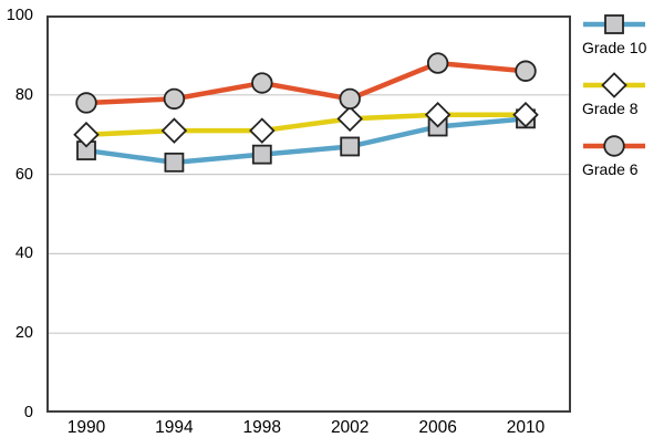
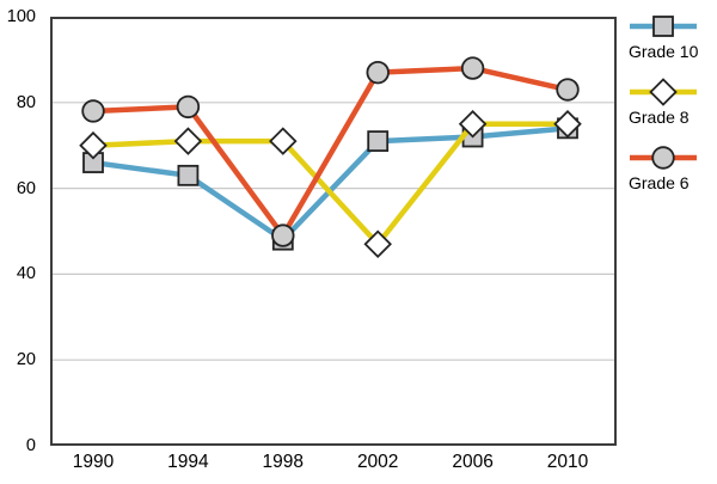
Grade 10/1998: 65 -> 48
Grade 6/1998: 83 -> 49
Grade 10/2002: 67 -> 71
Grade 8/2002: 74 -> 47
Grade 6/2002: 79 -> 87
Grade 6/2010: 86 -> 83
